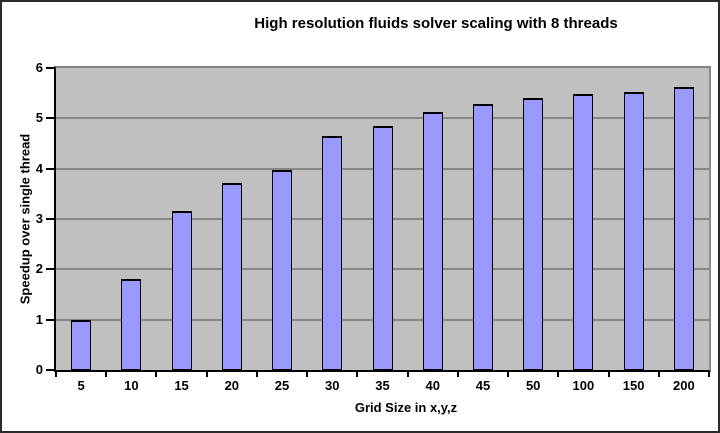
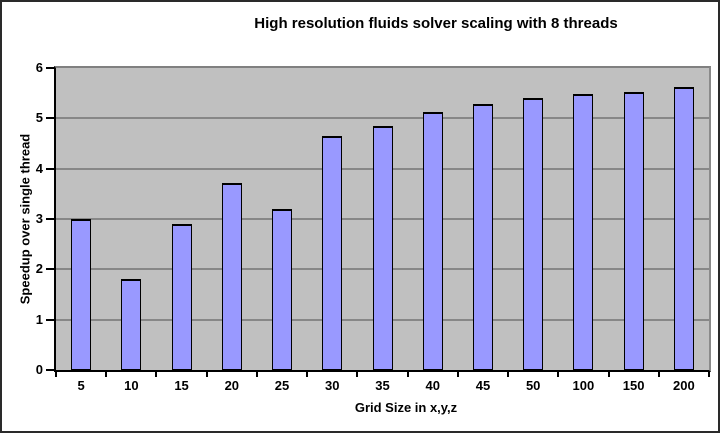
5: 1.0 -> 3.0
15: 3.2 -> 2.9
25: 4.0 -> 3.2
